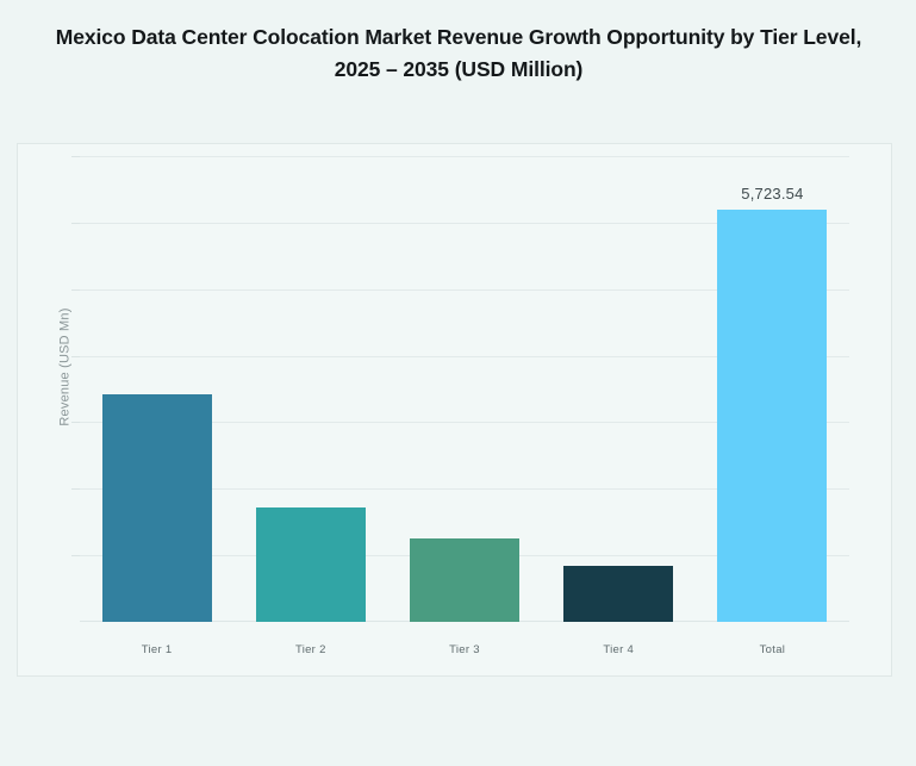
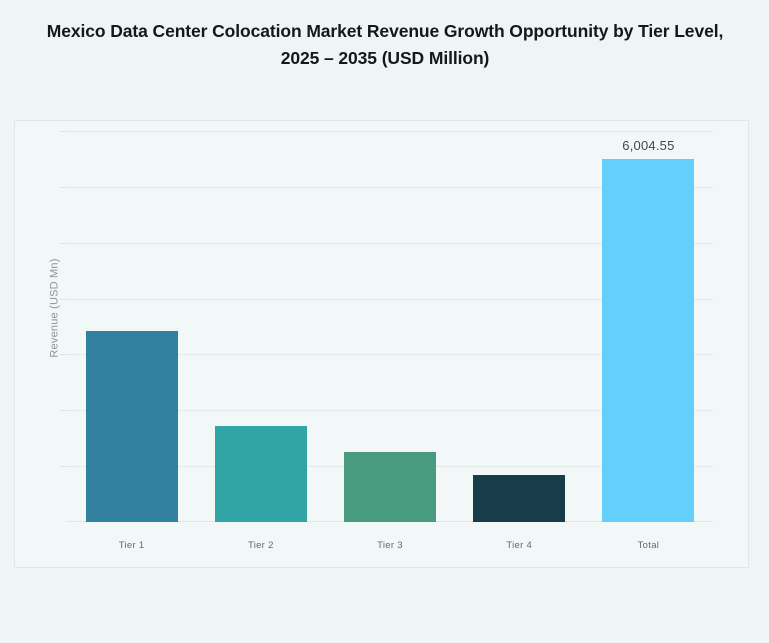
Total: 5,723.54 -> 6,004.55
